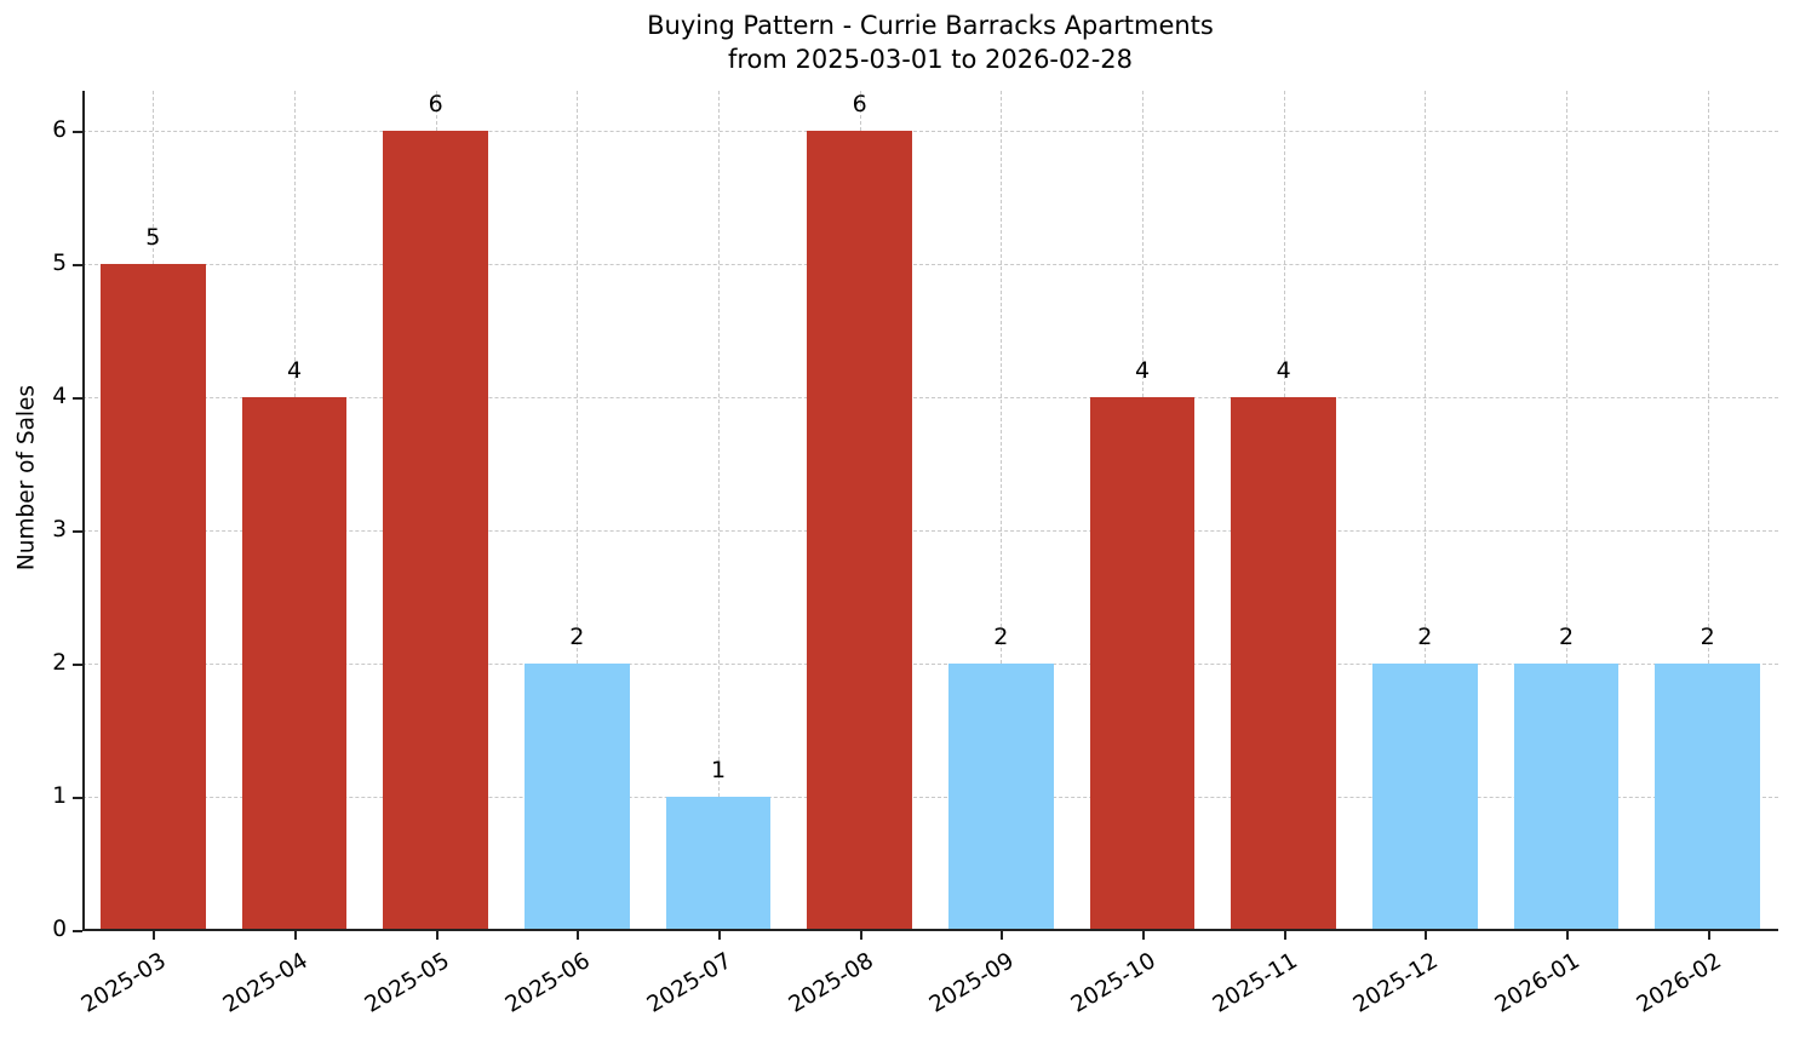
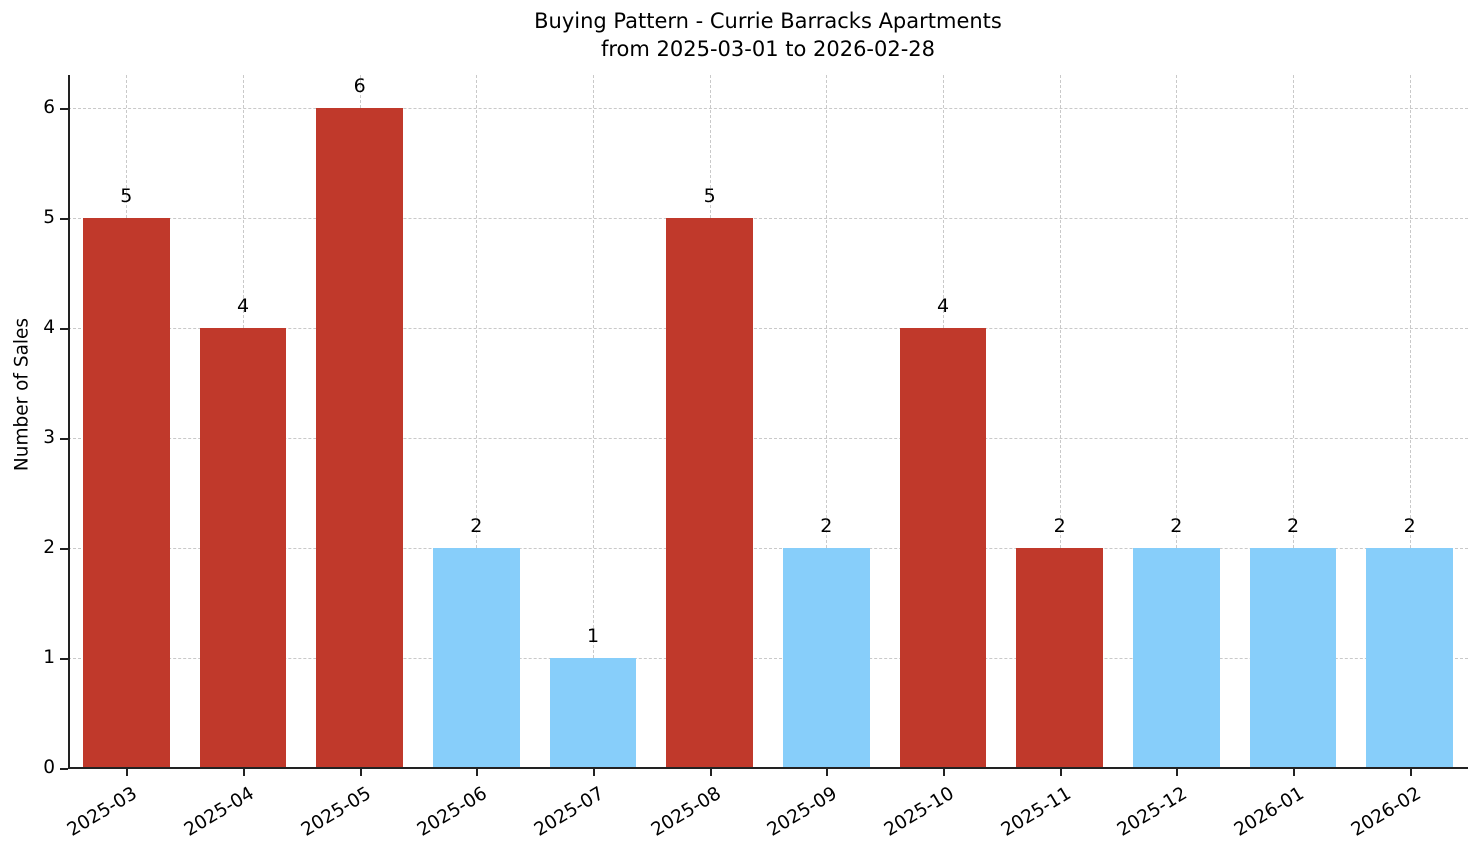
2025-08: 6 -> 5
2025-11: 4 -> 2
